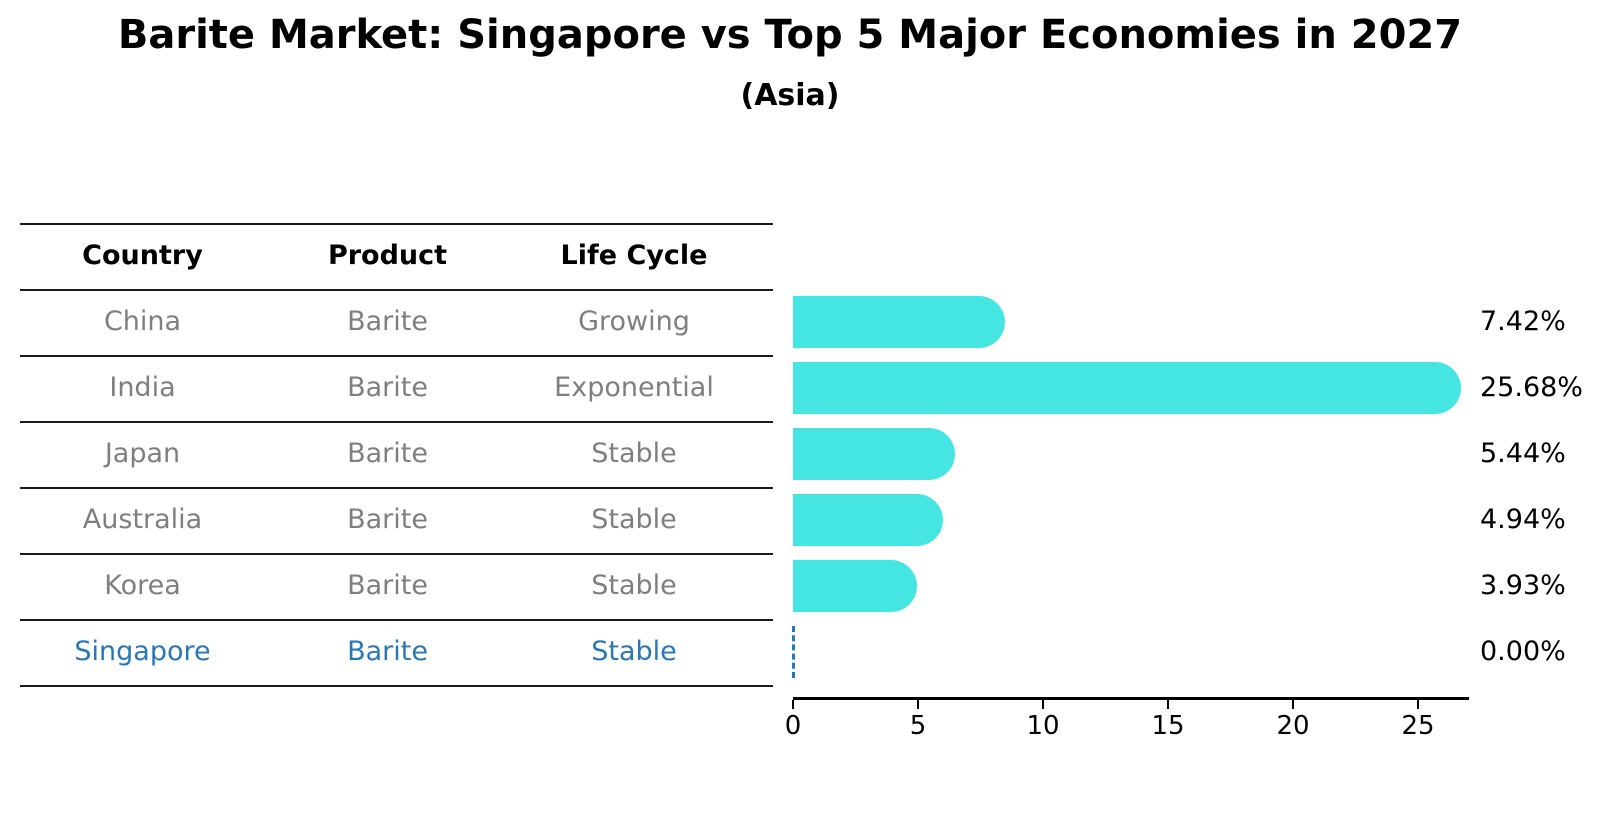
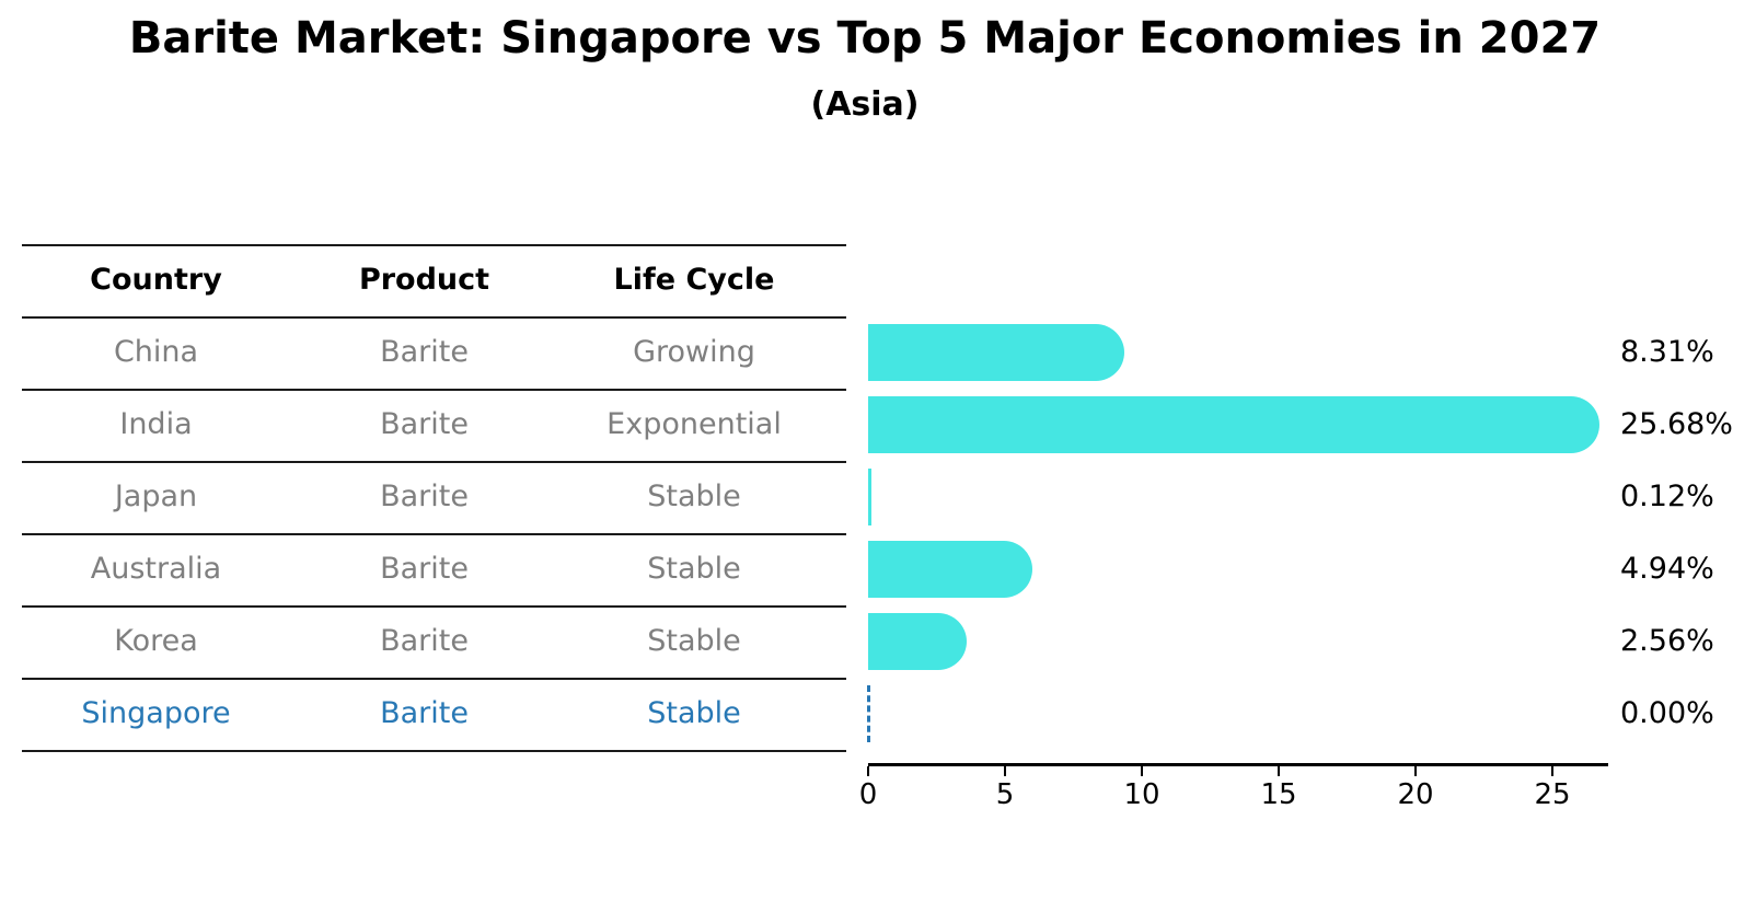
China: 7.42% -> 8.31%
Japan: 5.44% -> 0.12%
Korea: 3.93% -> 2.56%
